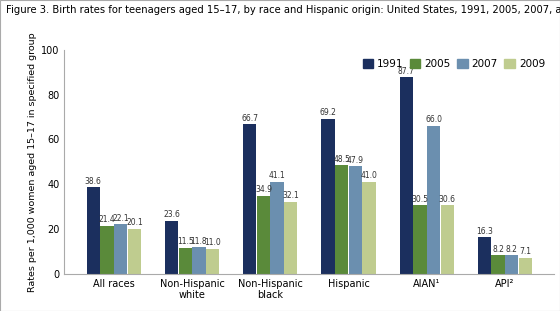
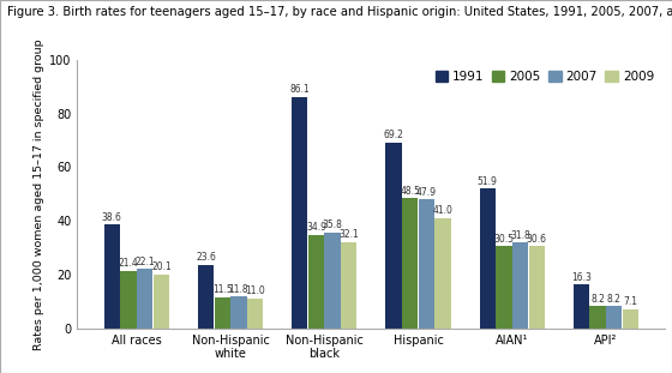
1991/Non-Hispanic black: 66.7 -> 86.1
2007/Non-Hispanic black: 41.1 -> 35.8
1991/AIAN¹: 87.7 -> 51.9
2007/AIAN¹: 66.0 -> 31.8
